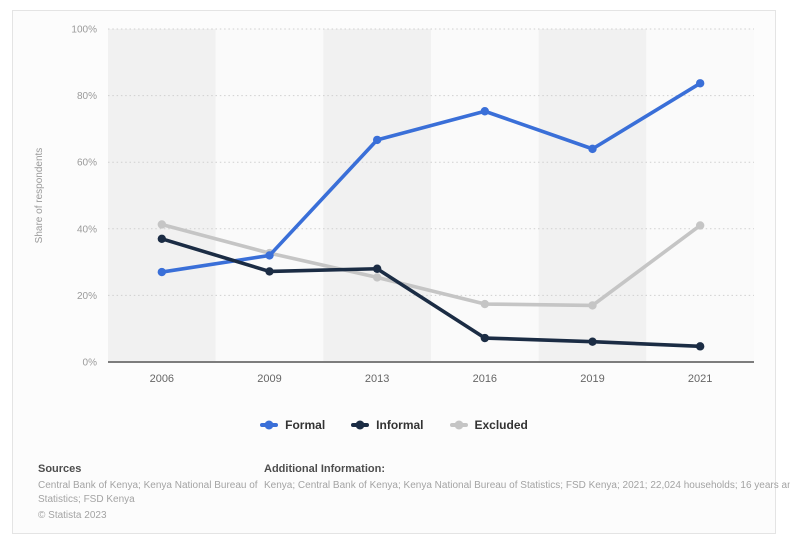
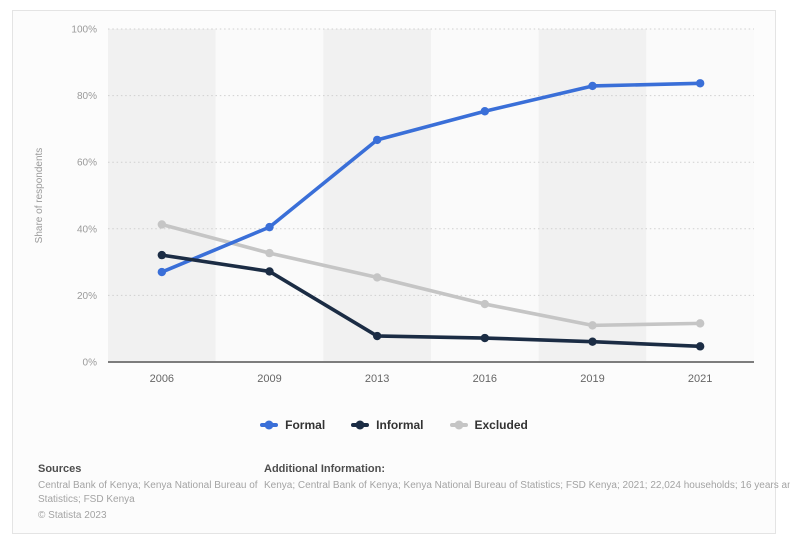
Informal/2006: 37% -> 32%
Formal/2009: 32% -> 40%
Informal/2013: 28% -> 8%
Formal/2019: 64% -> 83%
Excluded/2019: 17% -> 11%
Excluded/2021: 41% -> 12%
